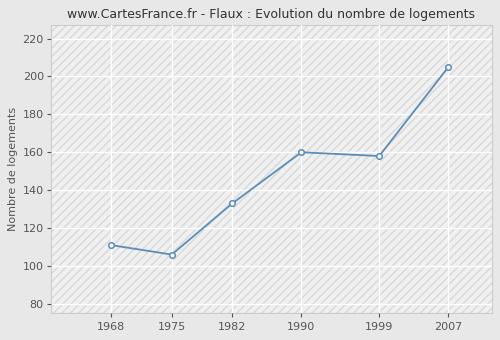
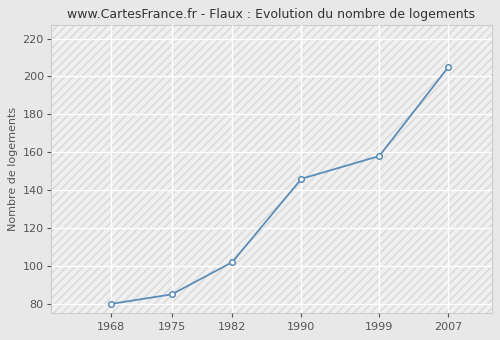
1968: 111 -> 80
1975: 106 -> 85
1982: 133 -> 102
1990: 160 -> 146
